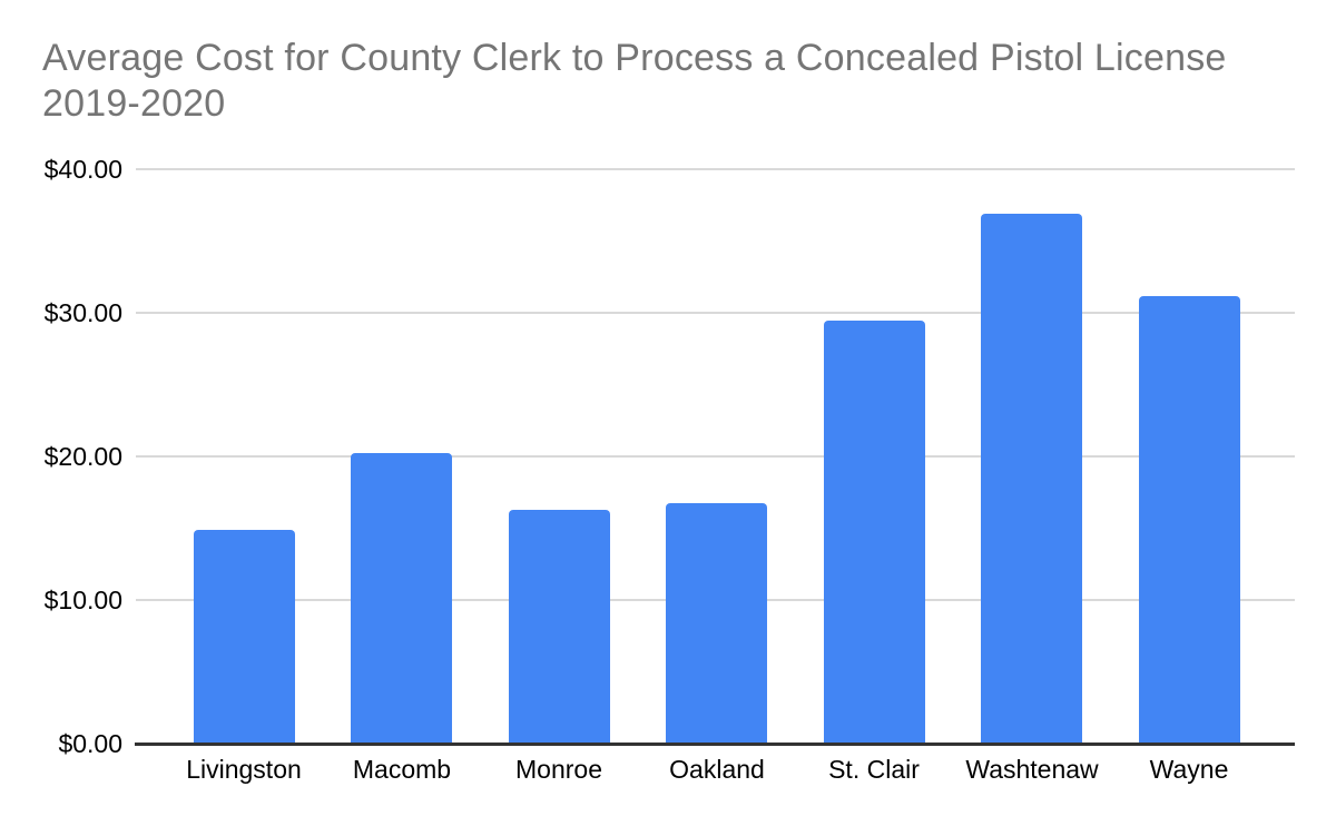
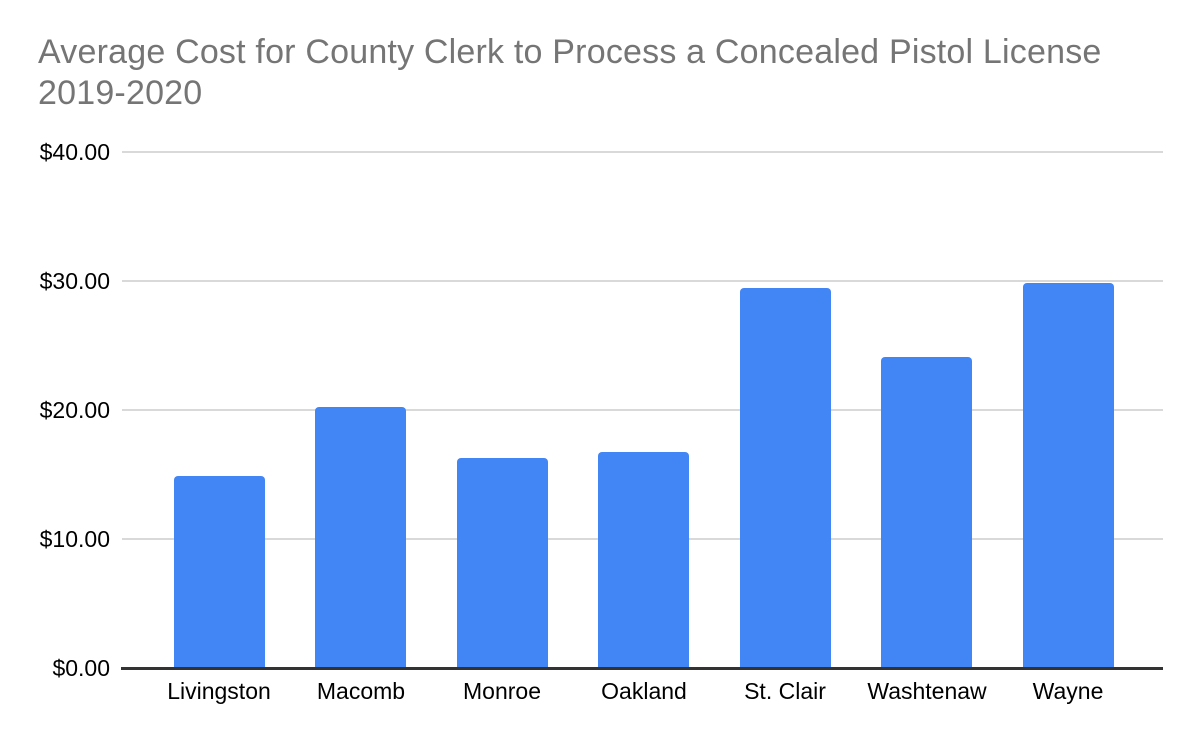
Washtenaw: $36.8 -> $24.0
Wayne: $31.1 -> $29.8
